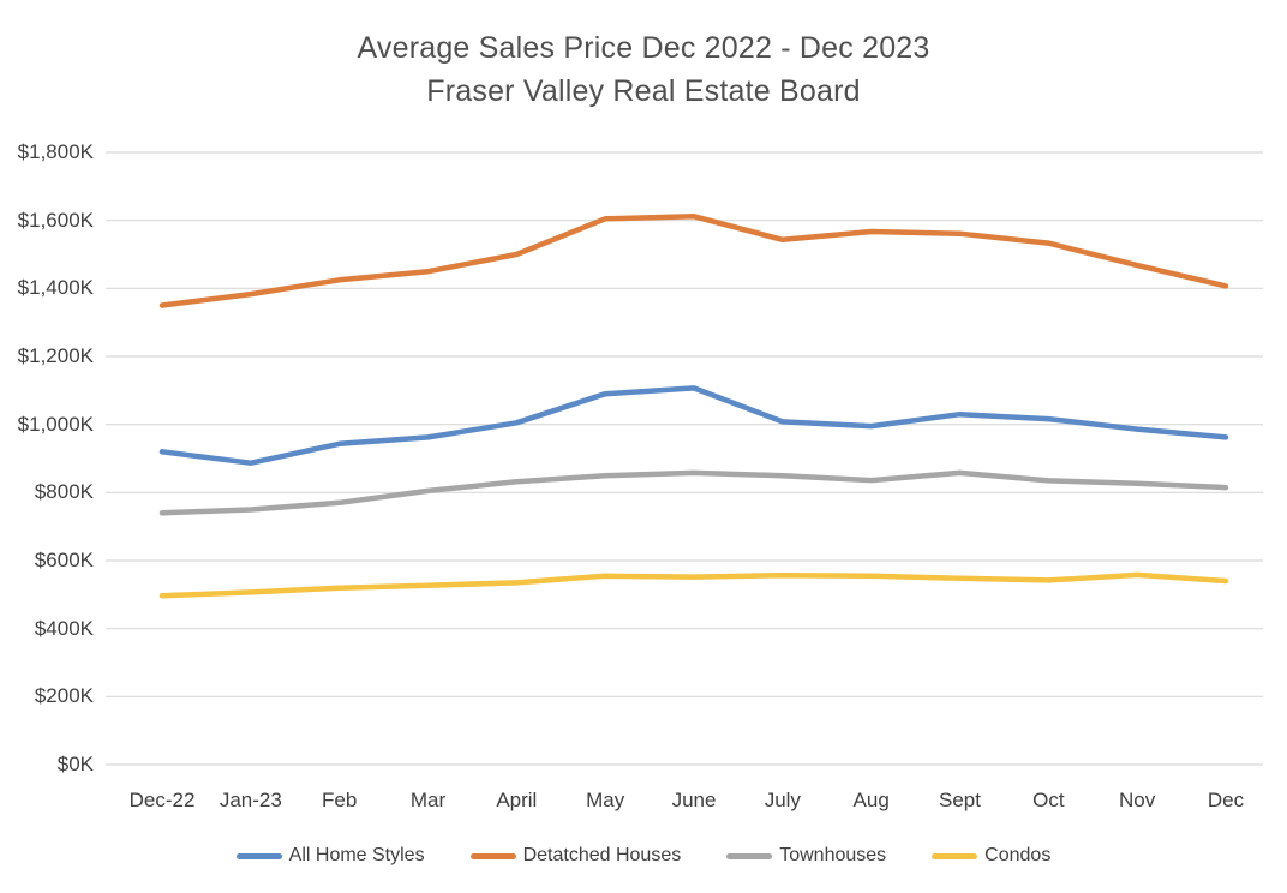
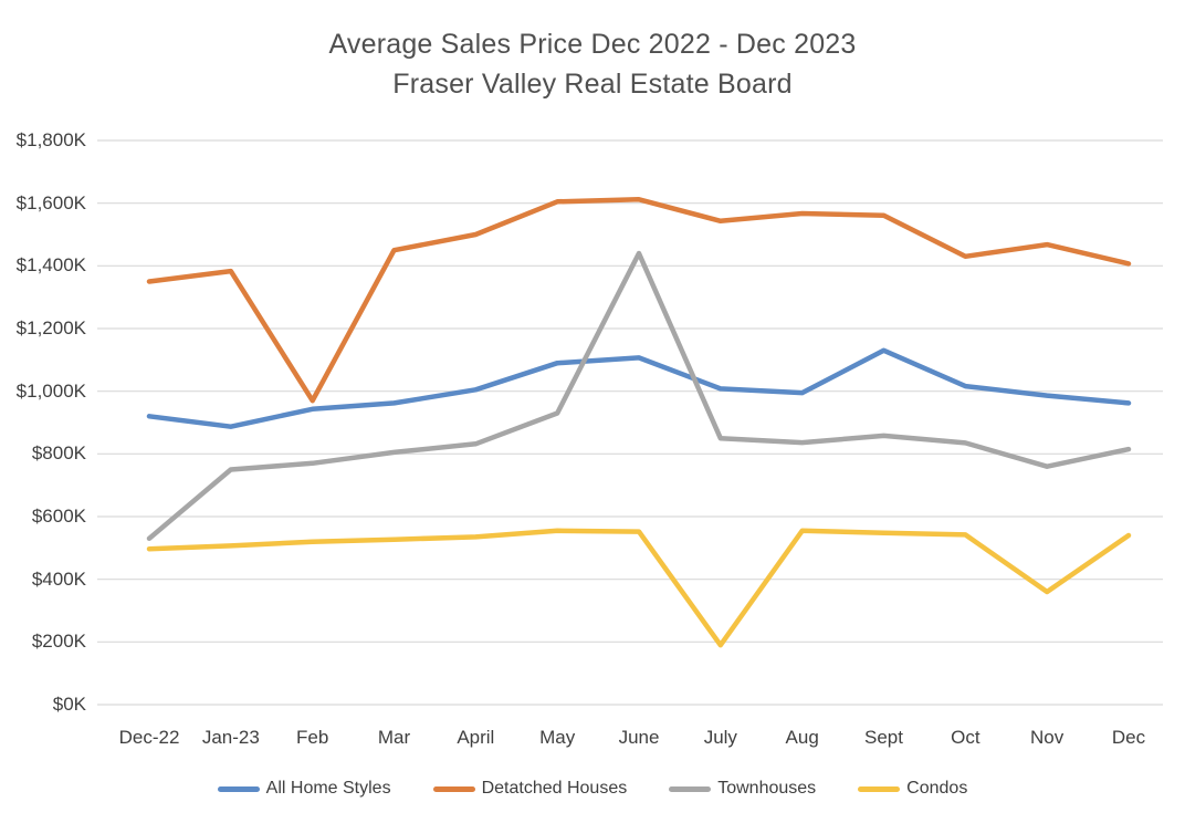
Townhouses/Dec-22: $740K -> $530K
Detatched Houses/Feb: $1420K -> $970K
Townhouses/May: $850K -> $930K
Townhouses/June: $860K -> $1440K
Condos/July: $560K -> $190K
All Home Styles/Sept: $1030K -> $1130K
Detatched Houses/Oct: $1530K -> $1430K
Townhouses/Nov: $830K -> $760K
Condos/Nov: $560K -> $360K
